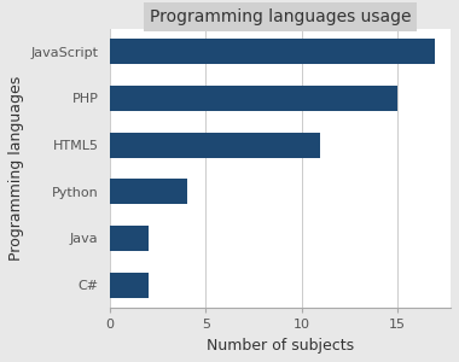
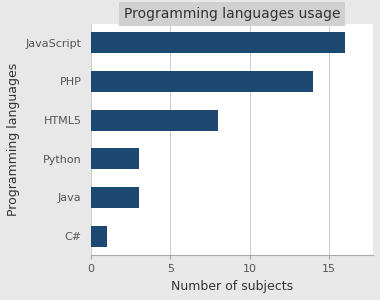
JavaScript: 17 -> 16
PHP: 15 -> 14
HTML5: 11 -> 8
Python: 4 -> 3
Java: 2 -> 3
C#: 2 -> 1
